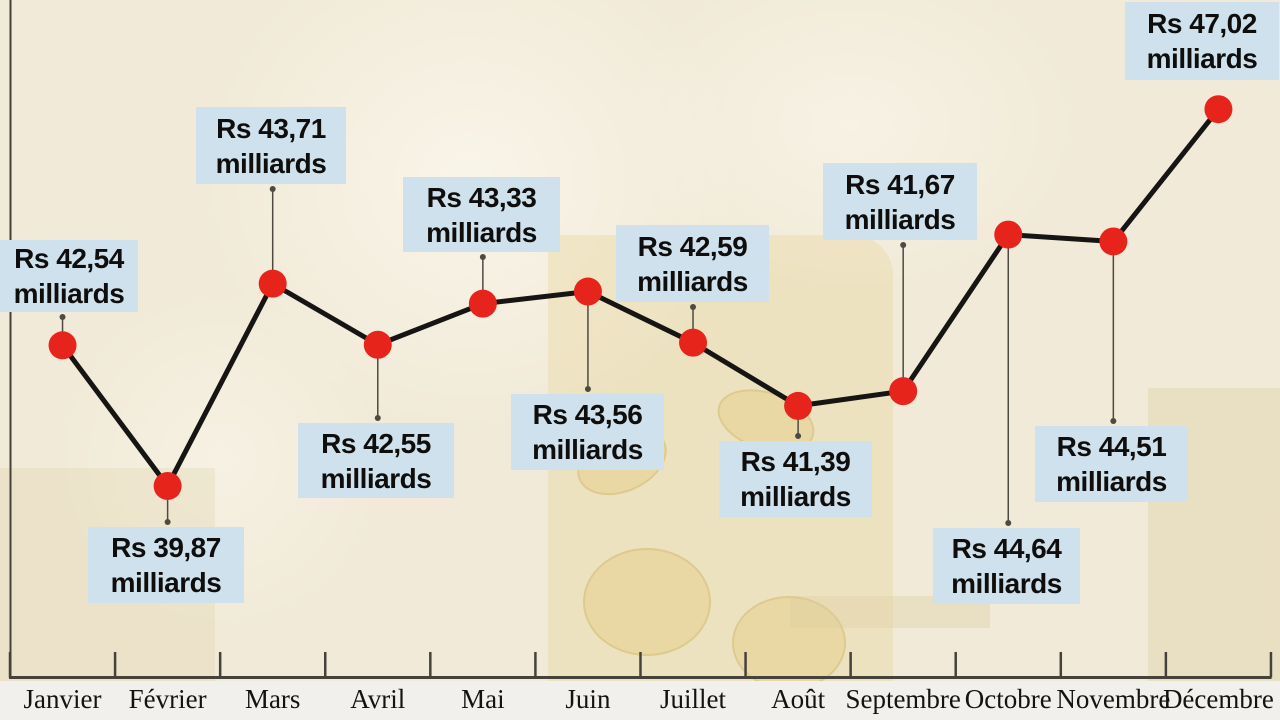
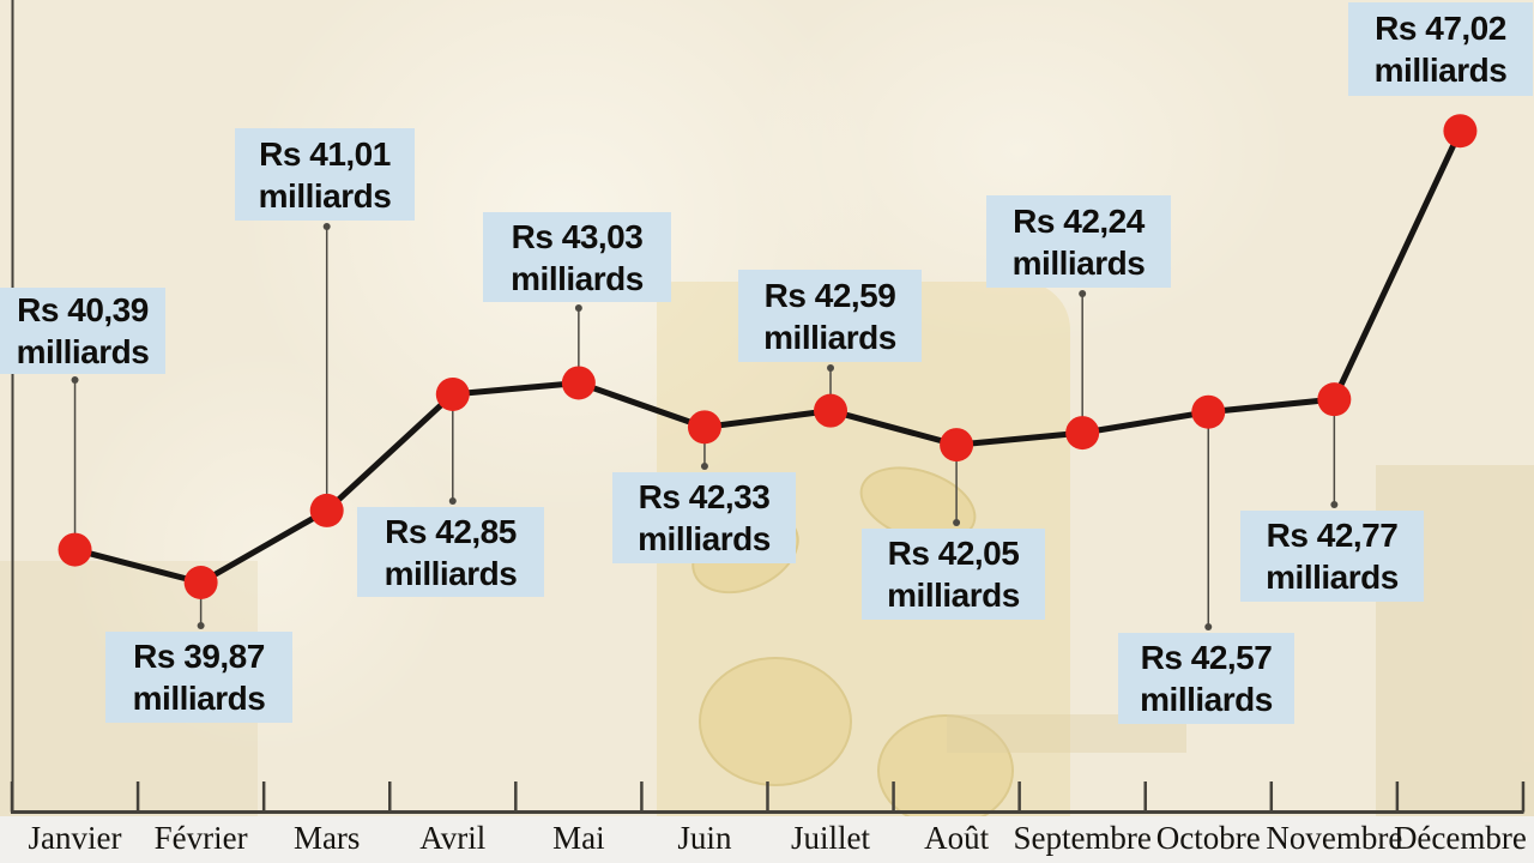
Janvier: 42,54 -> 40,39
Mars: 43,71 -> 41,01
Avril: 42,55 -> 42,85
Mai: 43,33 -> 43,03
Juin: 43,56 -> 42,33
Août: 41,39 -> 42,05
Septembre: 41,67 -> 42,24
Octobre: 44,64 -> 42,57
Novembre: 44,51 -> 42,77
